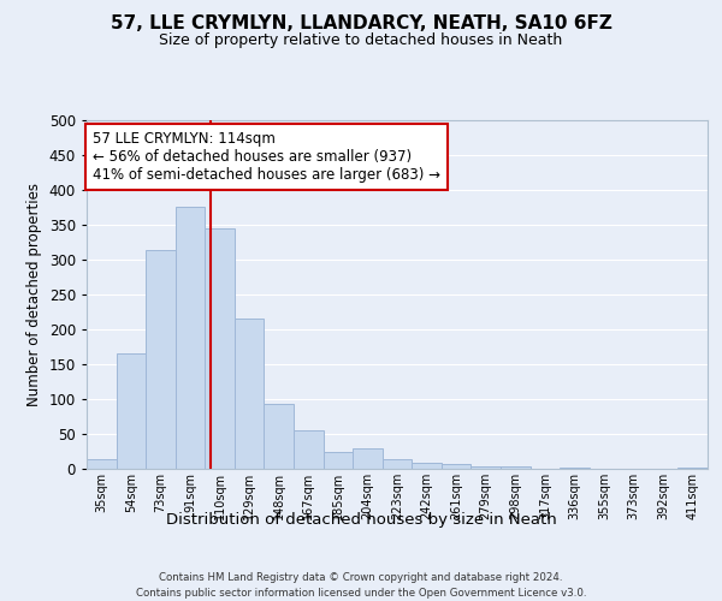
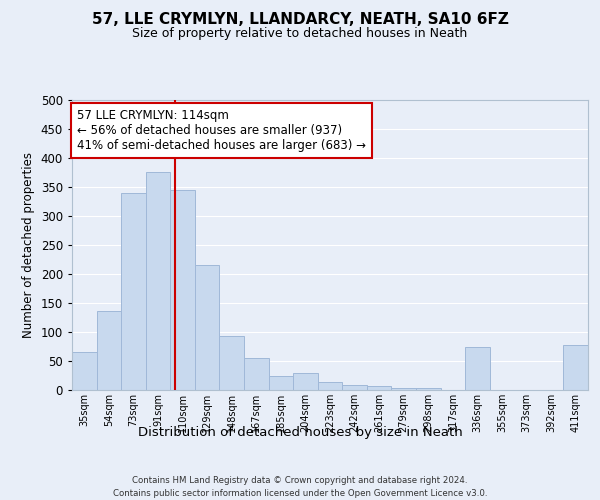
35sqm: 13 -> 66
54sqm: 165 -> 136
73sqm: 313 -> 340
336sqm: 1 -> 74
411sqm: 2 -> 78
